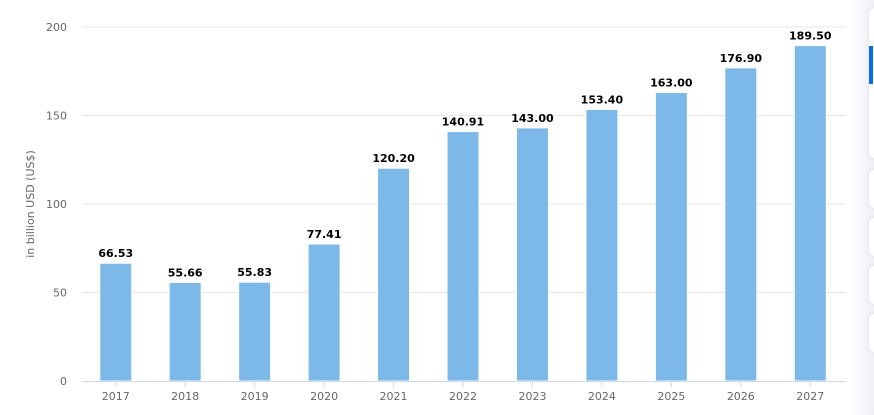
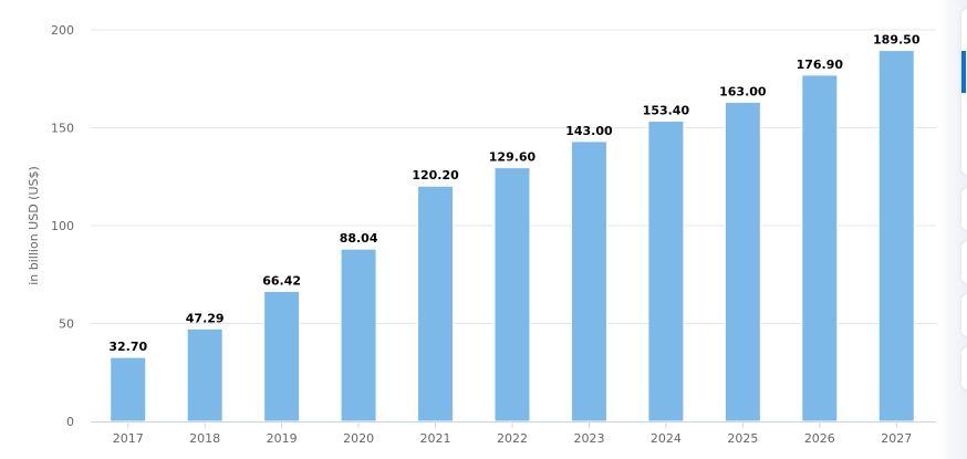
2017: 66.53 -> 32.70
2018: 55.66 -> 47.29
2019: 55.83 -> 66.42
2020: 77.41 -> 88.04
2022: 140.91 -> 129.60
